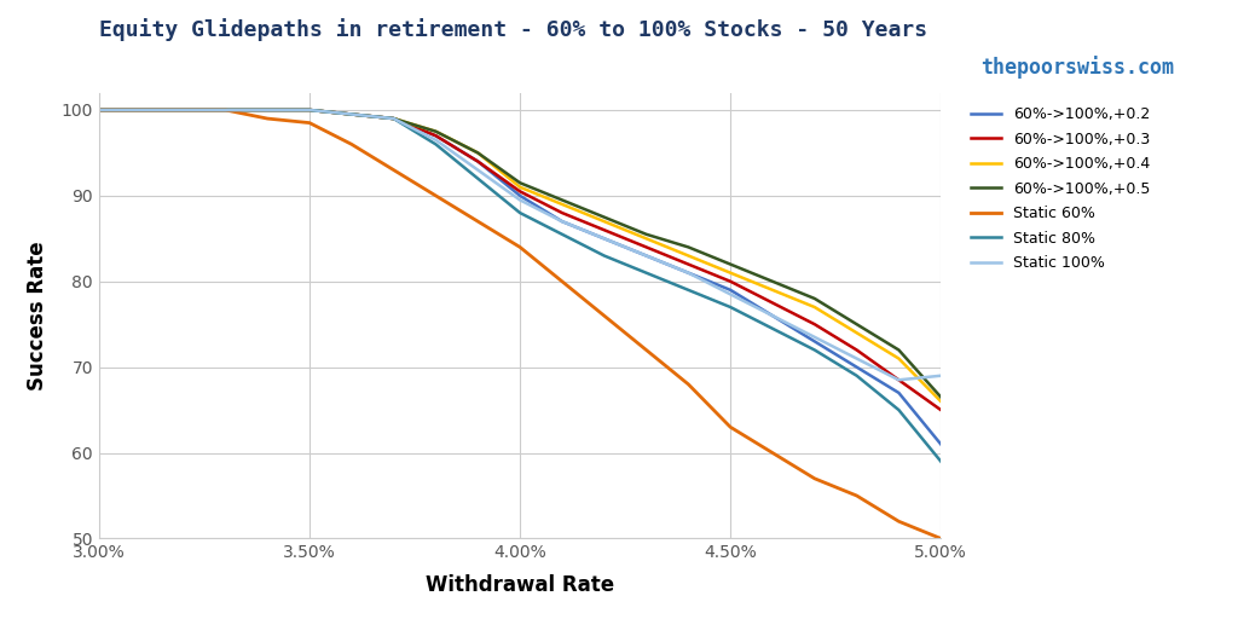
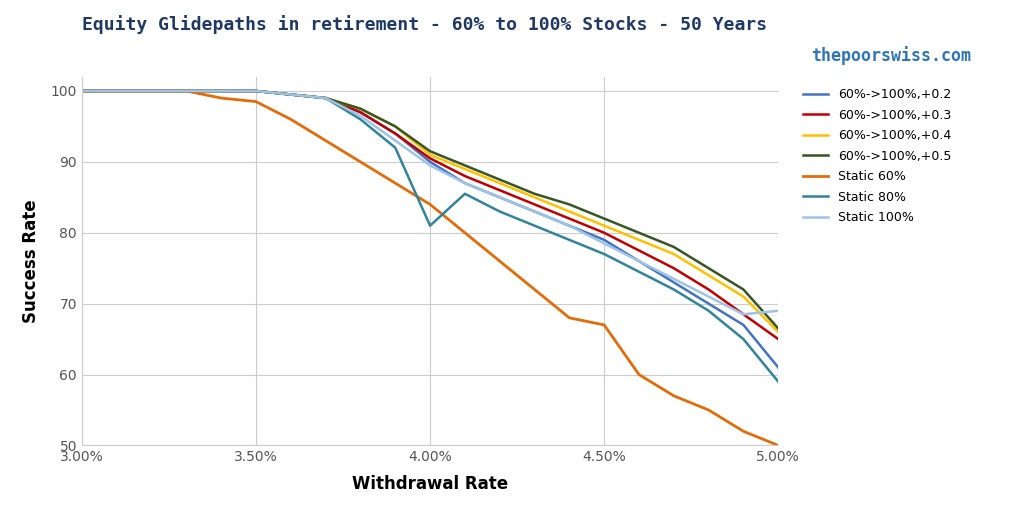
Static 80%/4.00%: 88.0 -> 81.0
Static 60%/4.50%: 63.0 -> 67.0
